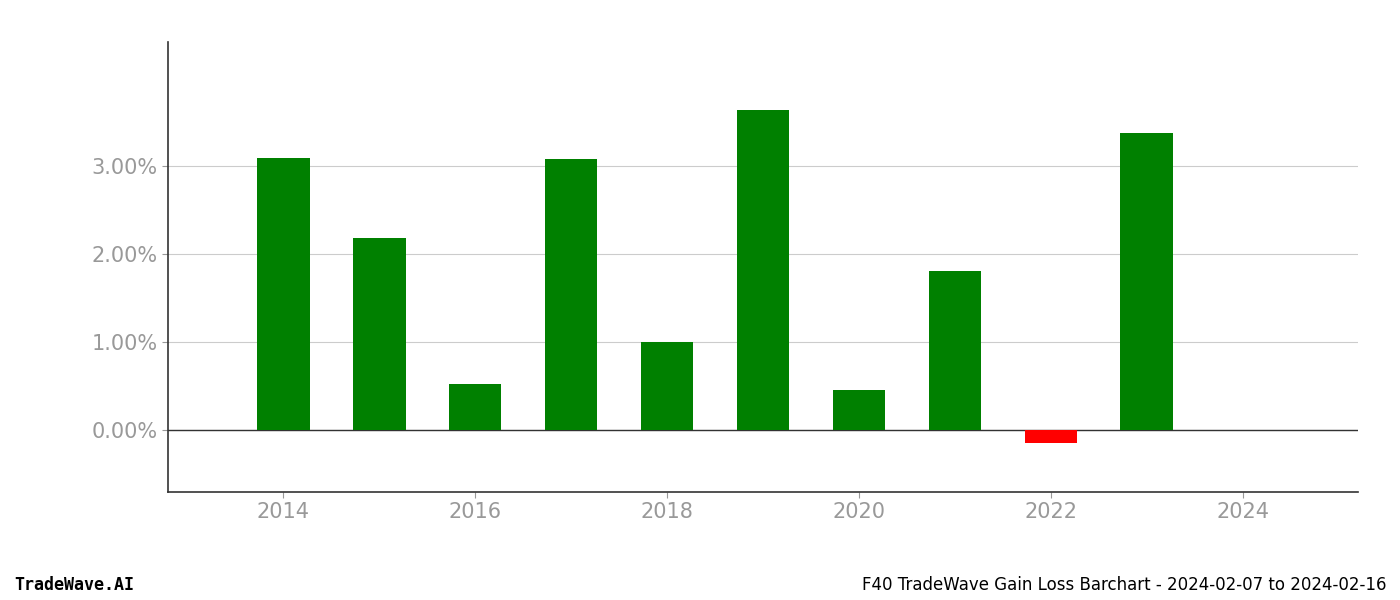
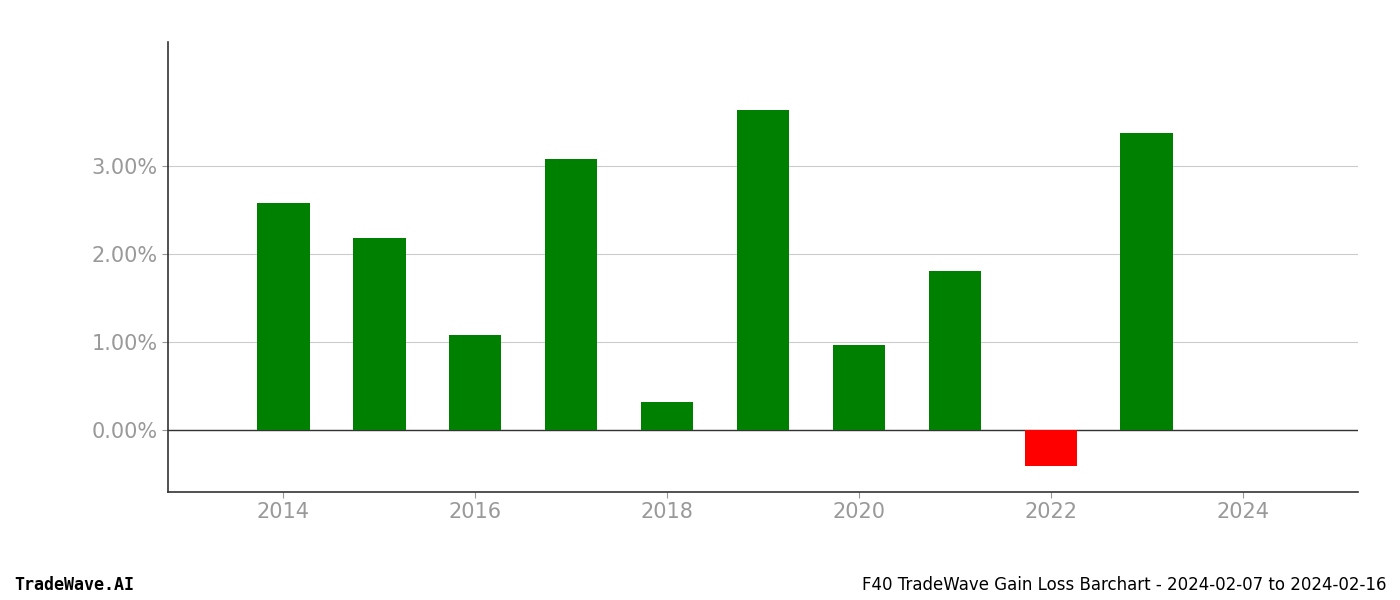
2014: 3.08% -> 2.58%
2016: 0.52% -> 1.08%
2018: 1.00% -> 0.32%
2020: 0.46% -> 0.97%
2022: -0.14% -> -0.40%
